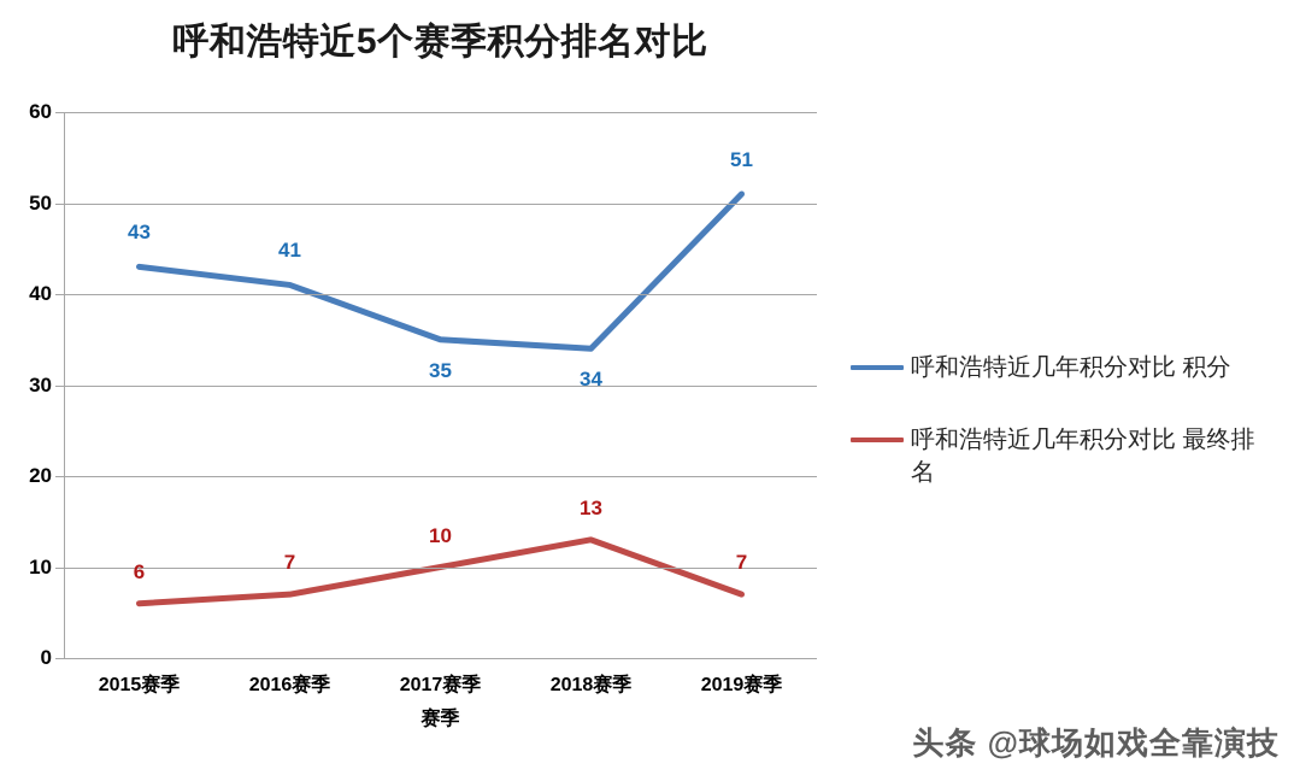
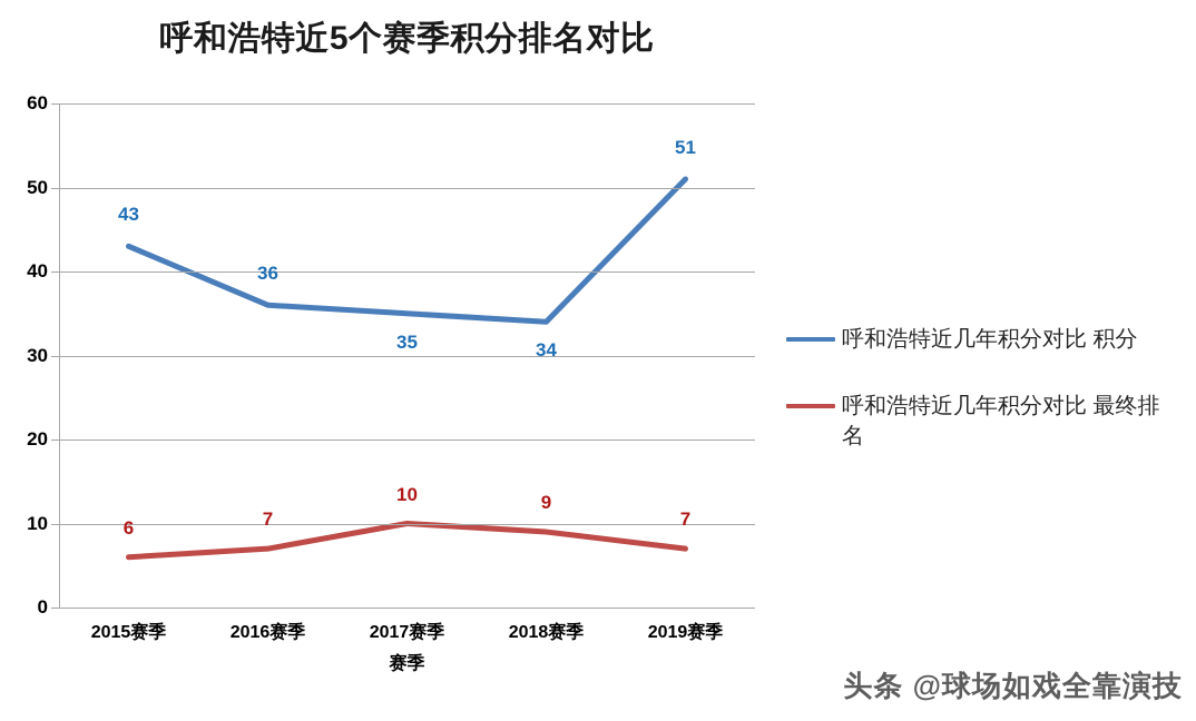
呼和浩特近几年积分对比 积分/2016赛季: 41 -> 36
呼和浩特近几年积分对比 最终排名/2018赛季: 13 -> 9
